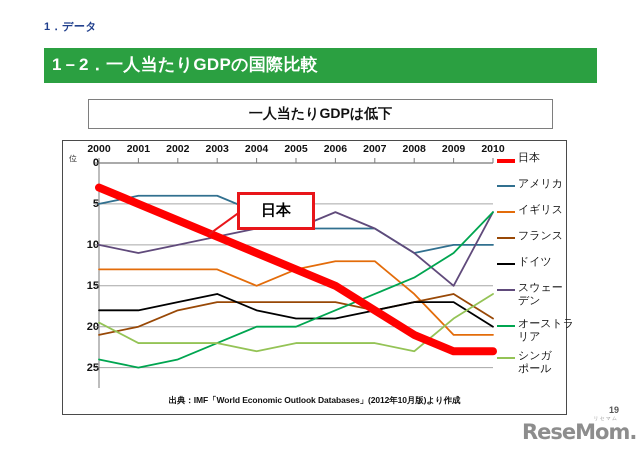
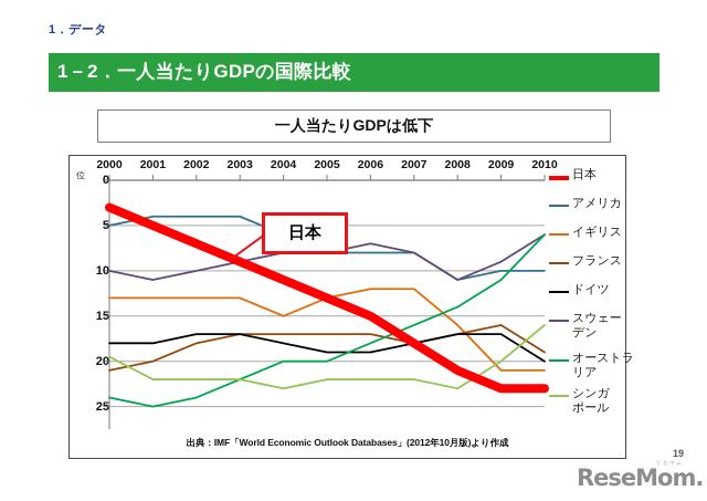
ドイツ/2003: 16 -> 17
スウェーデン/2006: 6 -> 7
スウェーデン/2009: 15 -> 9
シンガポール/2009: 19 -> 20
